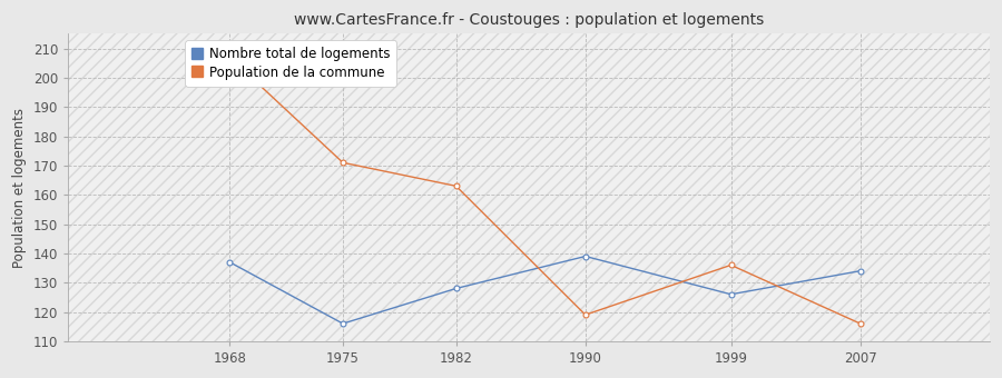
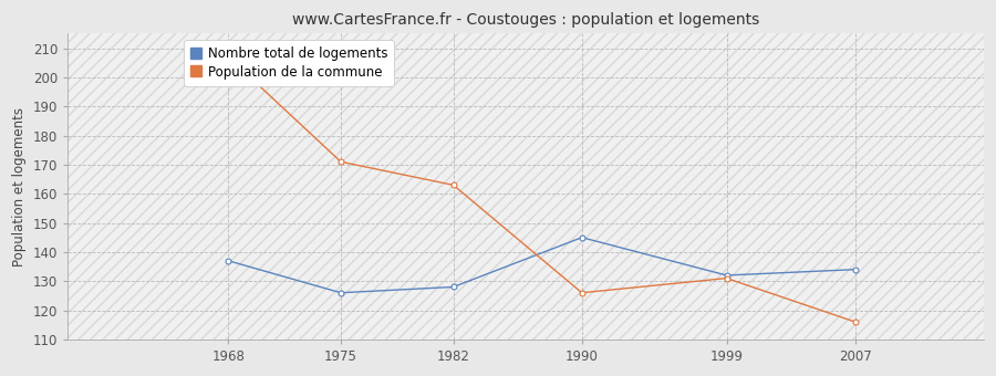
Nombre total de logements/1975: 116 -> 126
Nombre total de logements/1990: 139 -> 145
Population de la commune/1990: 119 -> 126
Nombre total de logements/1999: 126 -> 132
Population de la commune/1999: 136 -> 131
